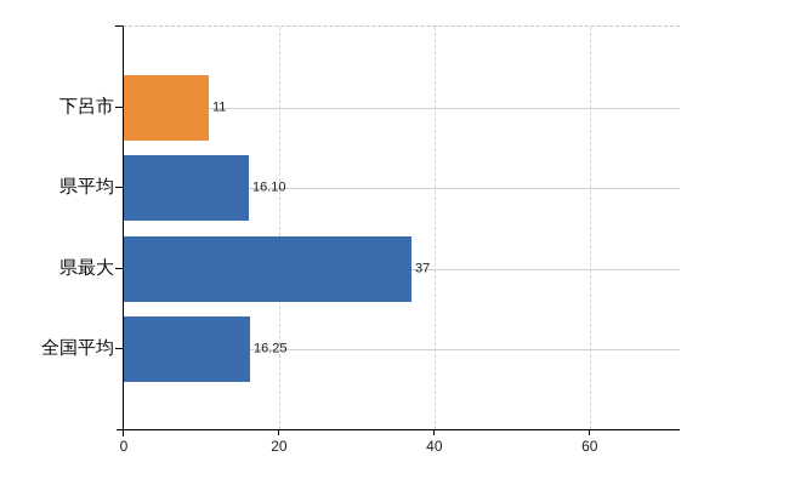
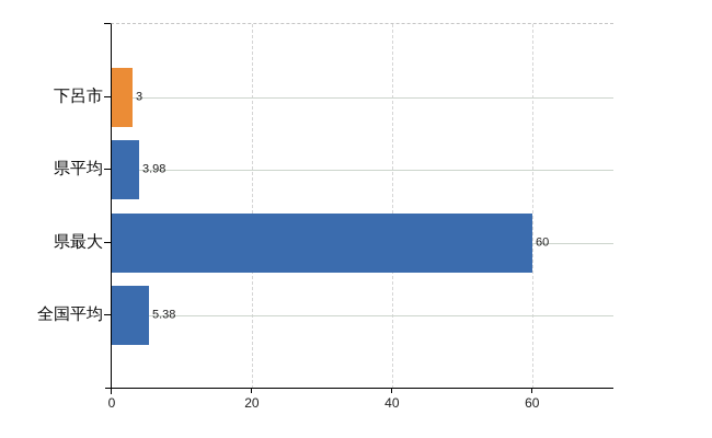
下呂市: 11 -> 3
県平均: 16.10 -> 3.98
県最大: 37 -> 60
全国平均: 16.25 -> 5.38
